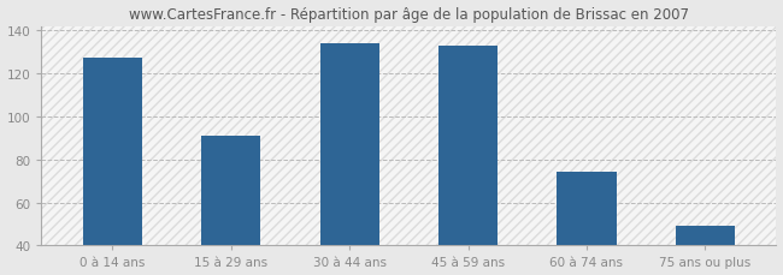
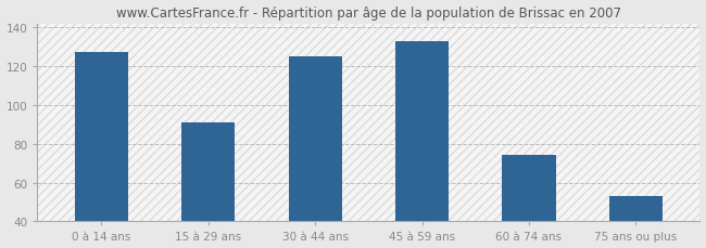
30 à 44 ans: 134 -> 125
75 ans ou plus: 49 -> 53
